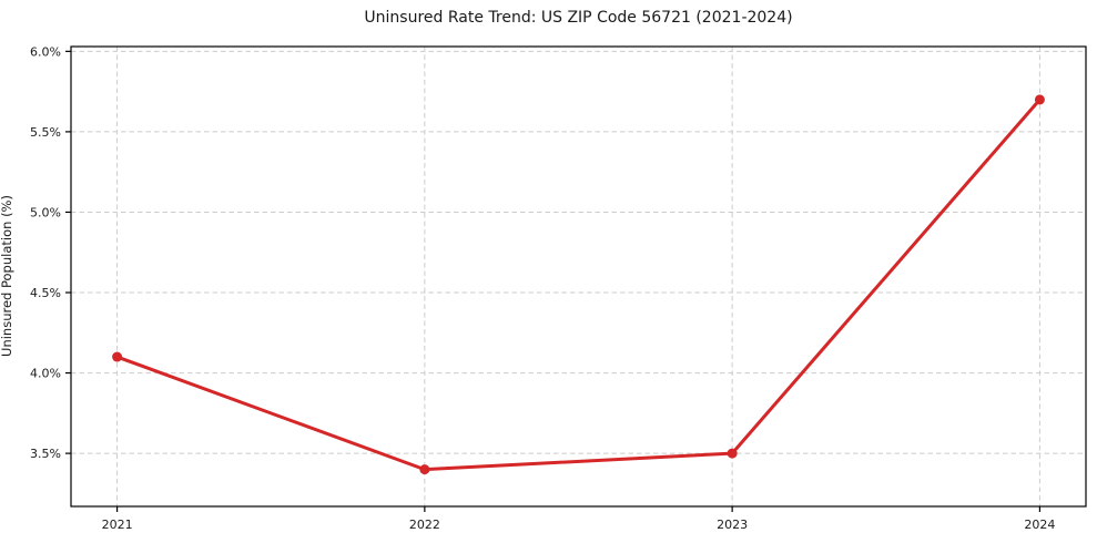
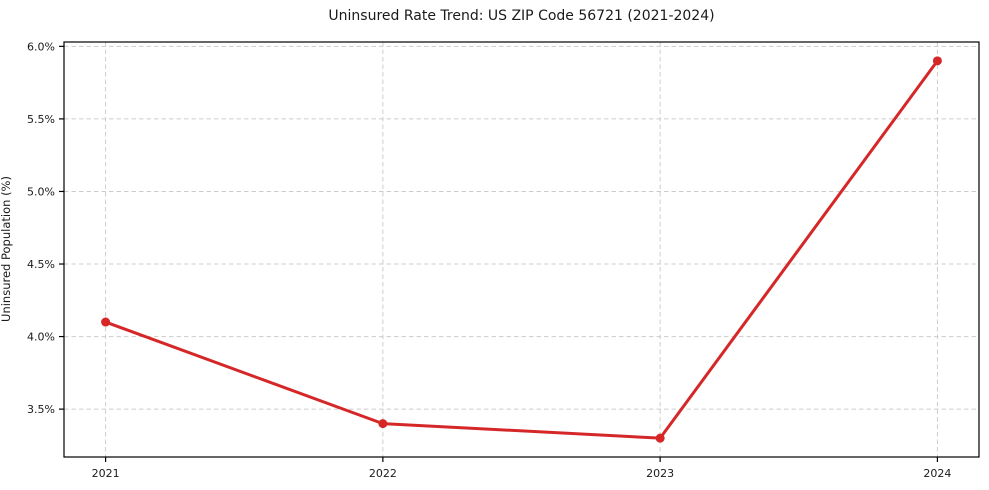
2023: 3.5% -> 3.3%
2024: 5.7% -> 5.9%
